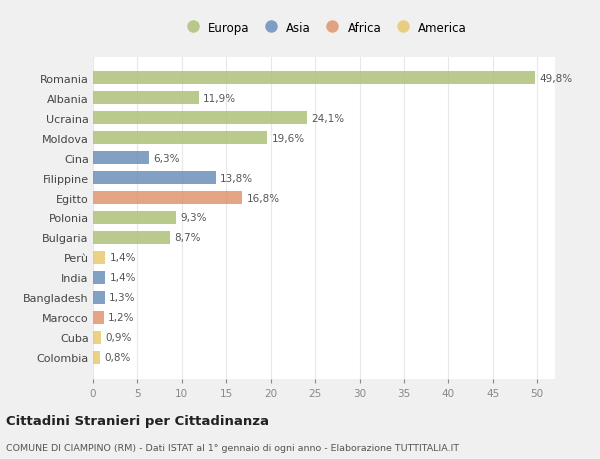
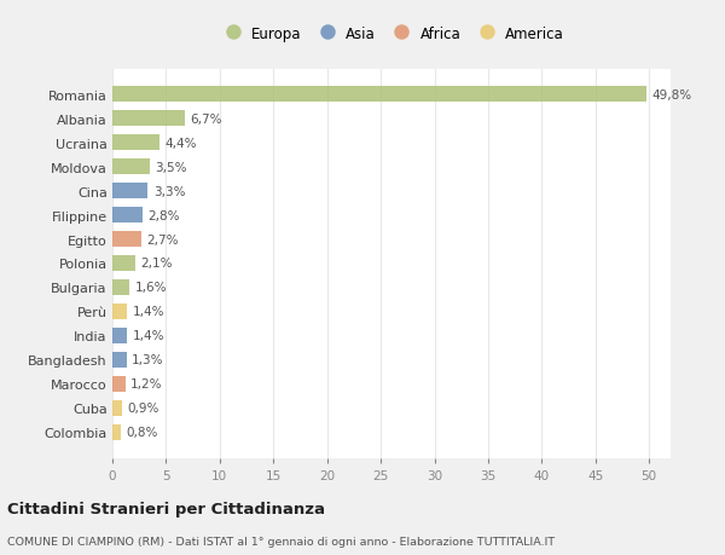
Albania: 11,9% -> 6,7%
Ucraina: 24,1% -> 4,4%
Moldova: 19,6% -> 3,5%
Cina: 6,3% -> 3,3%
Filippine: 13,8% -> 2,8%
Egitto: 16,8% -> 2,7%
Polonia: 9,3% -> 2,1%
Bulgaria: 8,7% -> 1,6%
